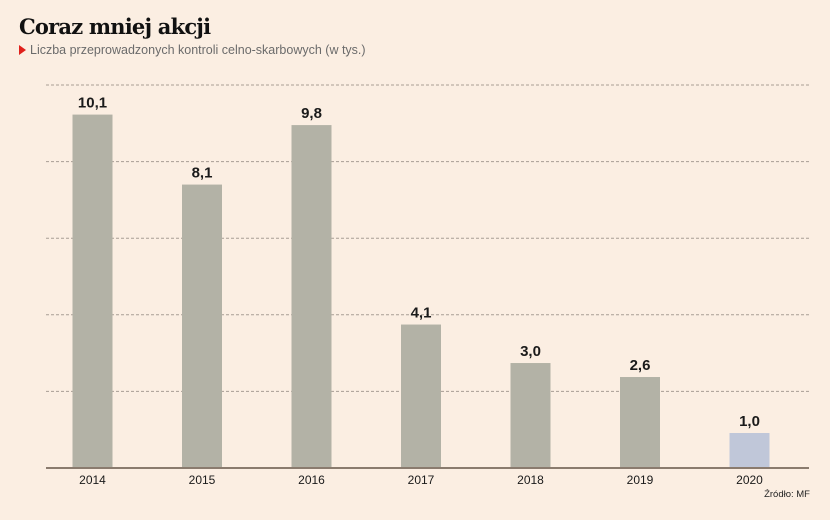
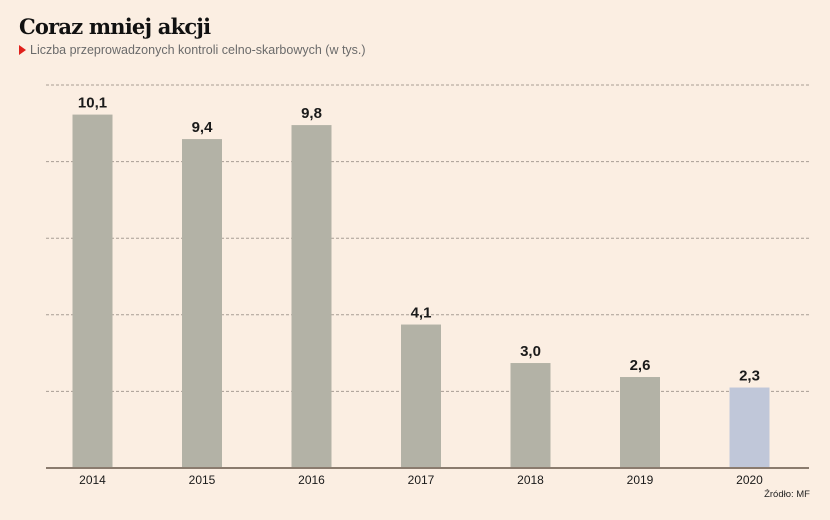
2015: 8,1 -> 9,4
2020: 1,0 -> 2,3
